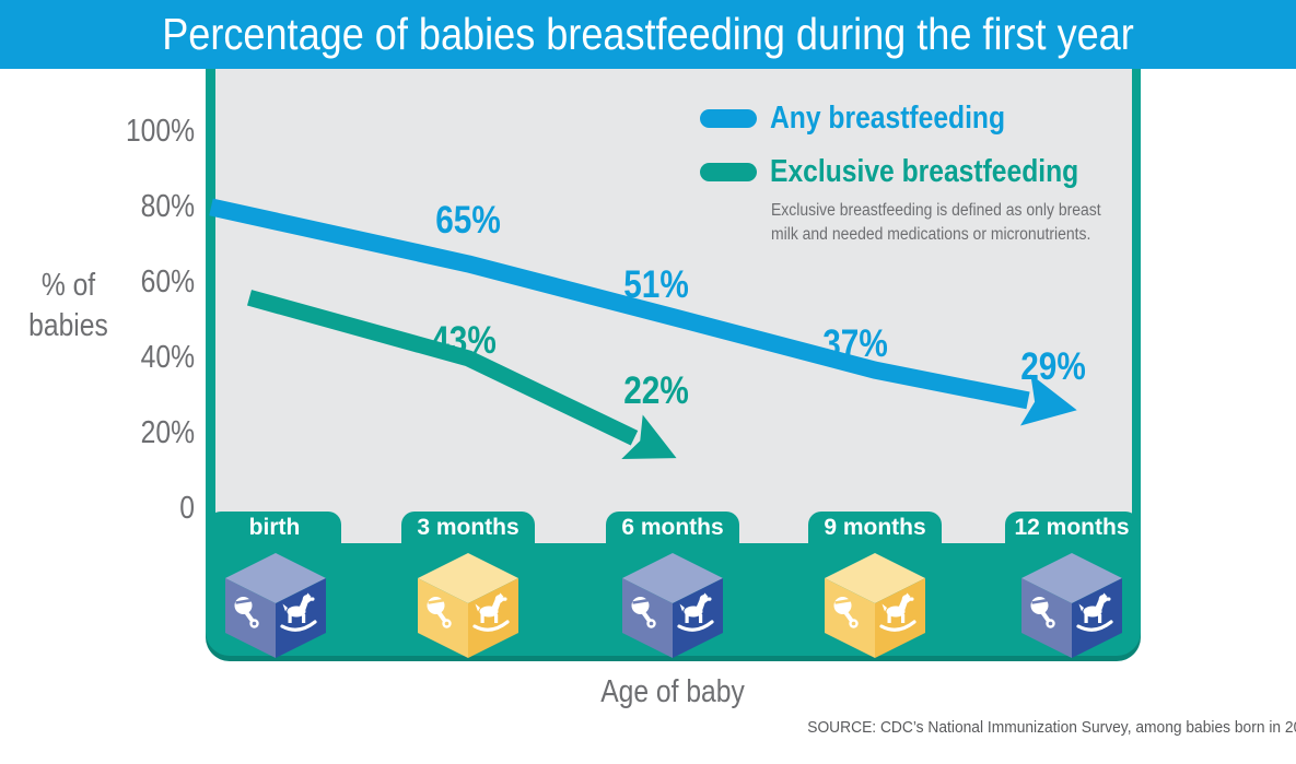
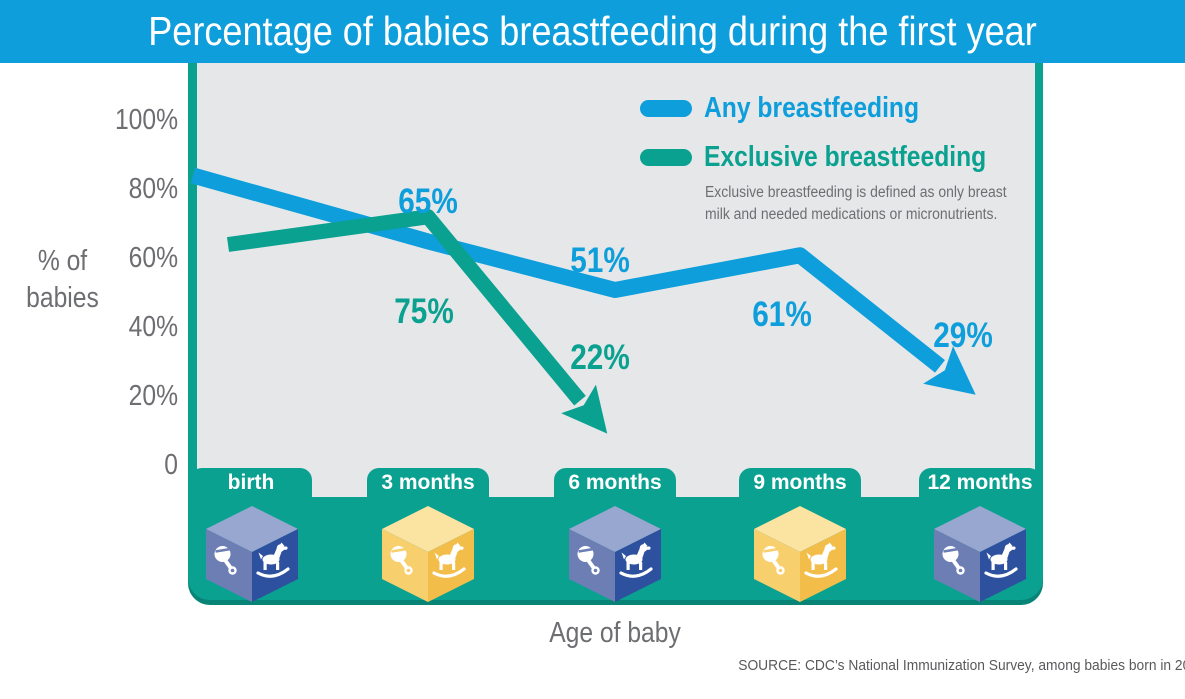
Any breastfeeding/birth: 80% -> 84%
Exclusive breastfeeding/birth: 59% -> 67%
Exclusive breastfeeding/3 months: 43% -> 75%
Any breastfeeding/9 months: 37% -> 61%
